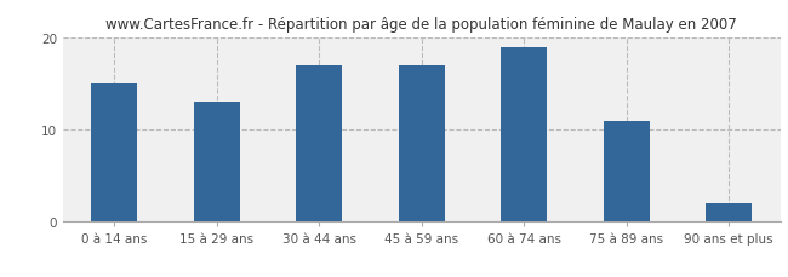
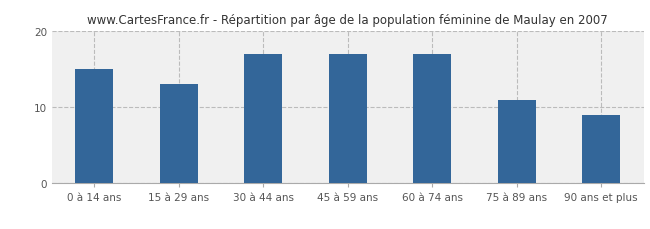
60 à 74 ans: 19 -> 17
90 ans et plus: 2 -> 9
